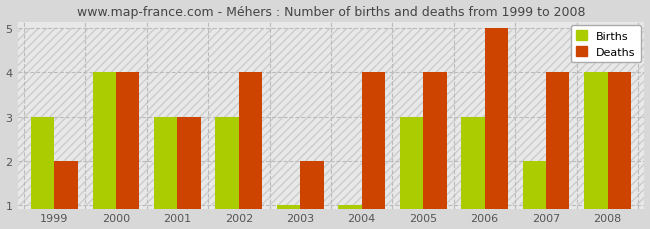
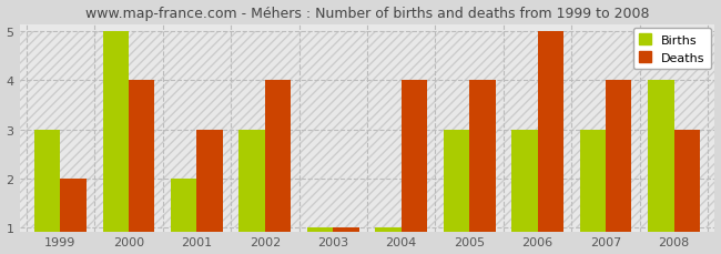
Births/2000: 4 -> 5
Births/2001: 3 -> 2
Deaths/2003: 2 -> 1
Births/2007: 2 -> 3
Deaths/2008: 4 -> 3
